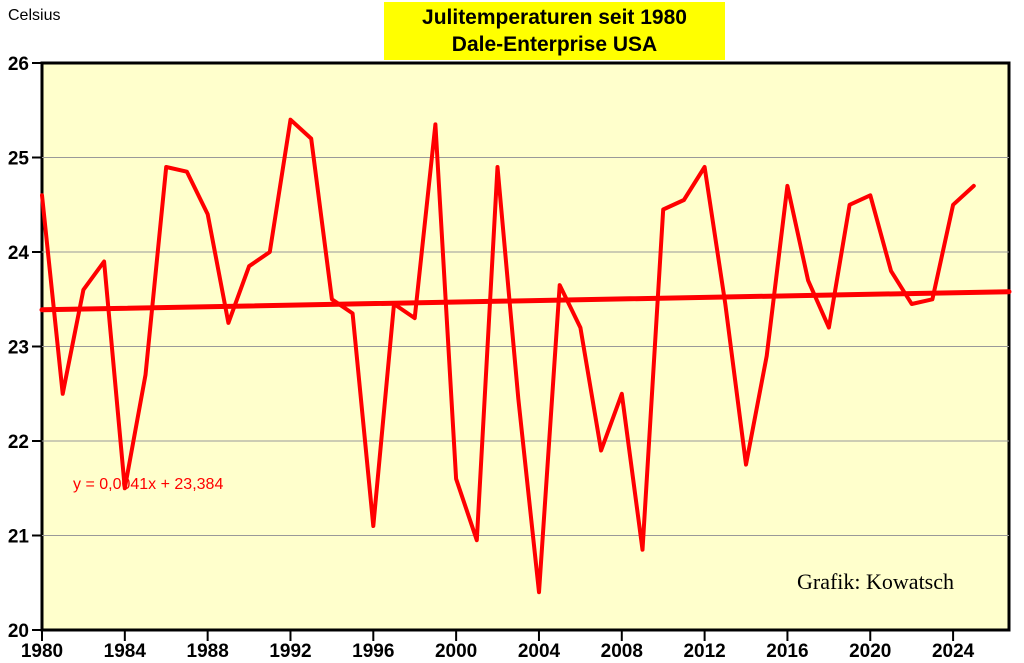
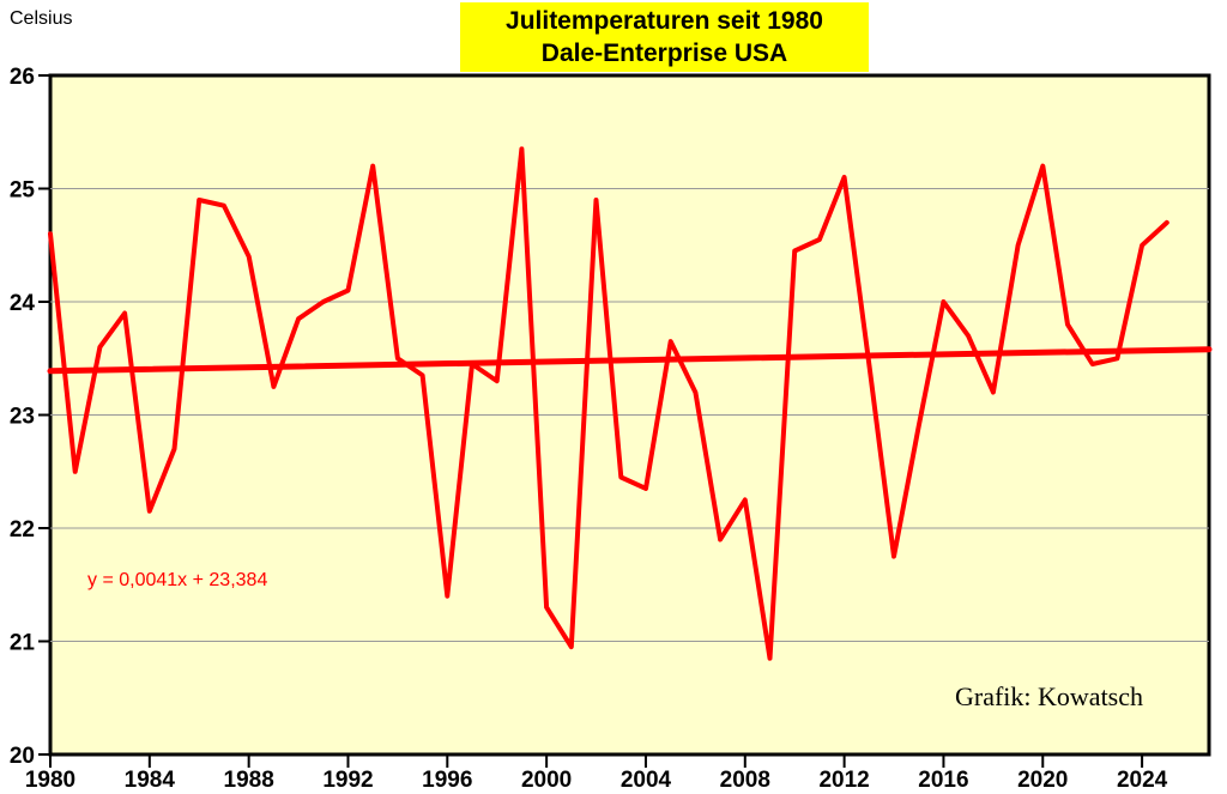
1984: 21.5 -> 22.1
1992: 25.4 -> 24.1
1996: 21.1 -> 21.4
2000: 21.6 -> 21.3
2004: 20.4 -> 22.4
2008: 22.5 -> 22.2
2012: 24.9 -> 25.1
2016: 24.7 -> 24.0
2020: 24.6 -> 25.2
